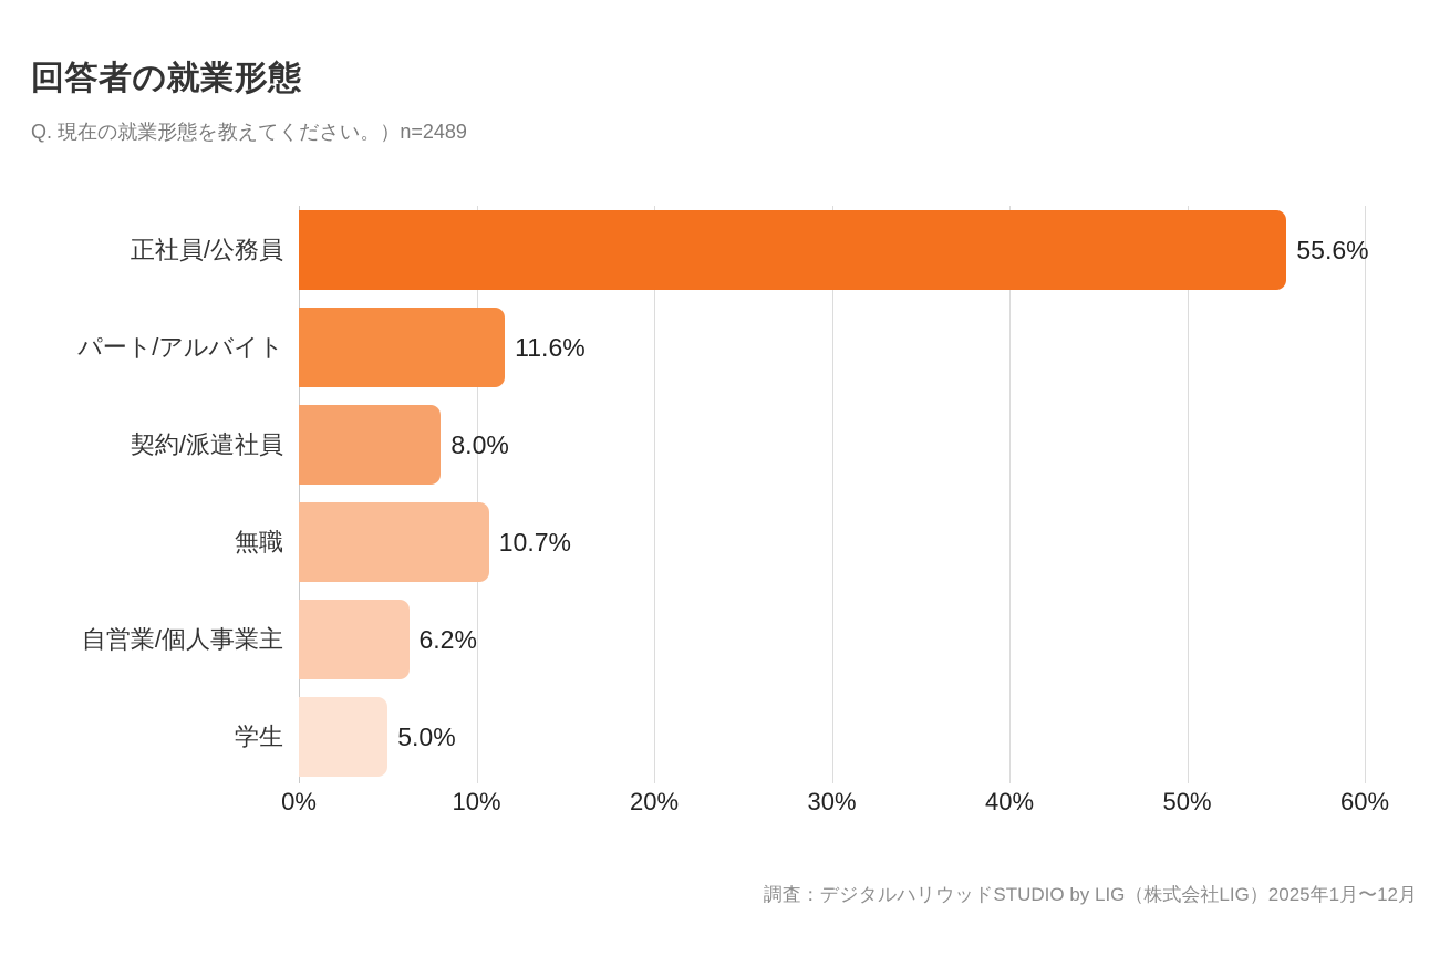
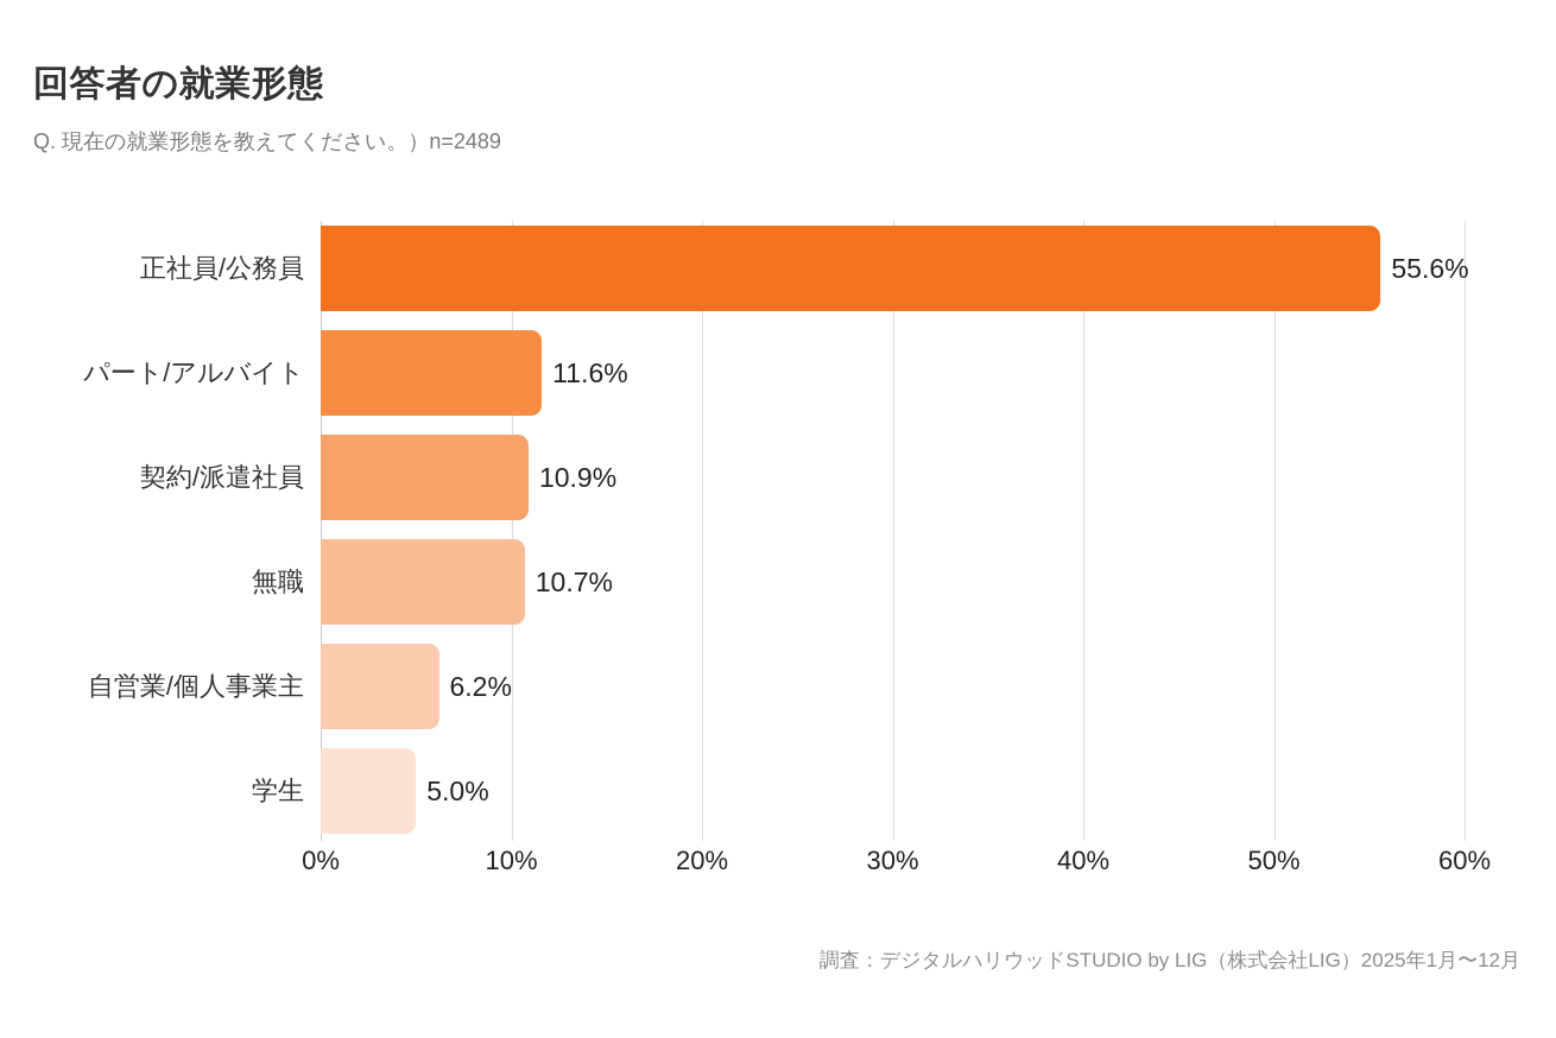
契約/派遣社員: 8.0% -> 10.9%
